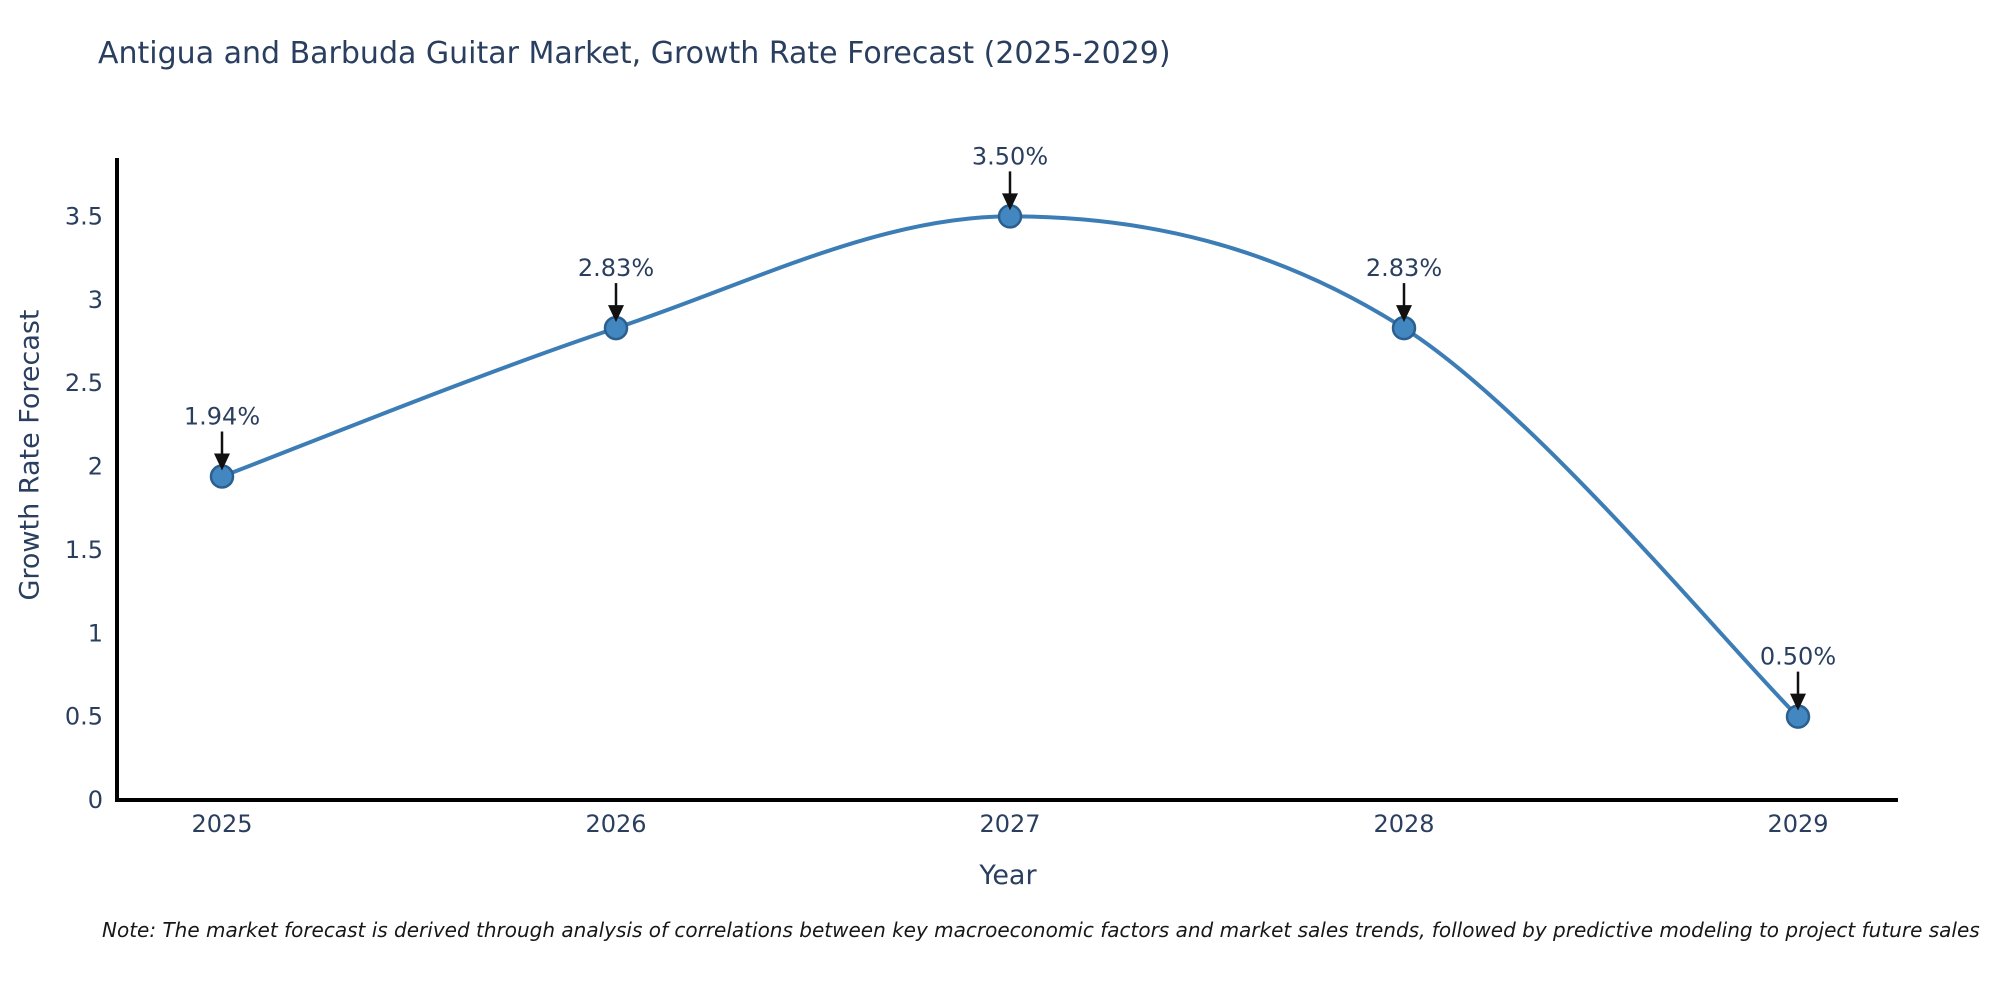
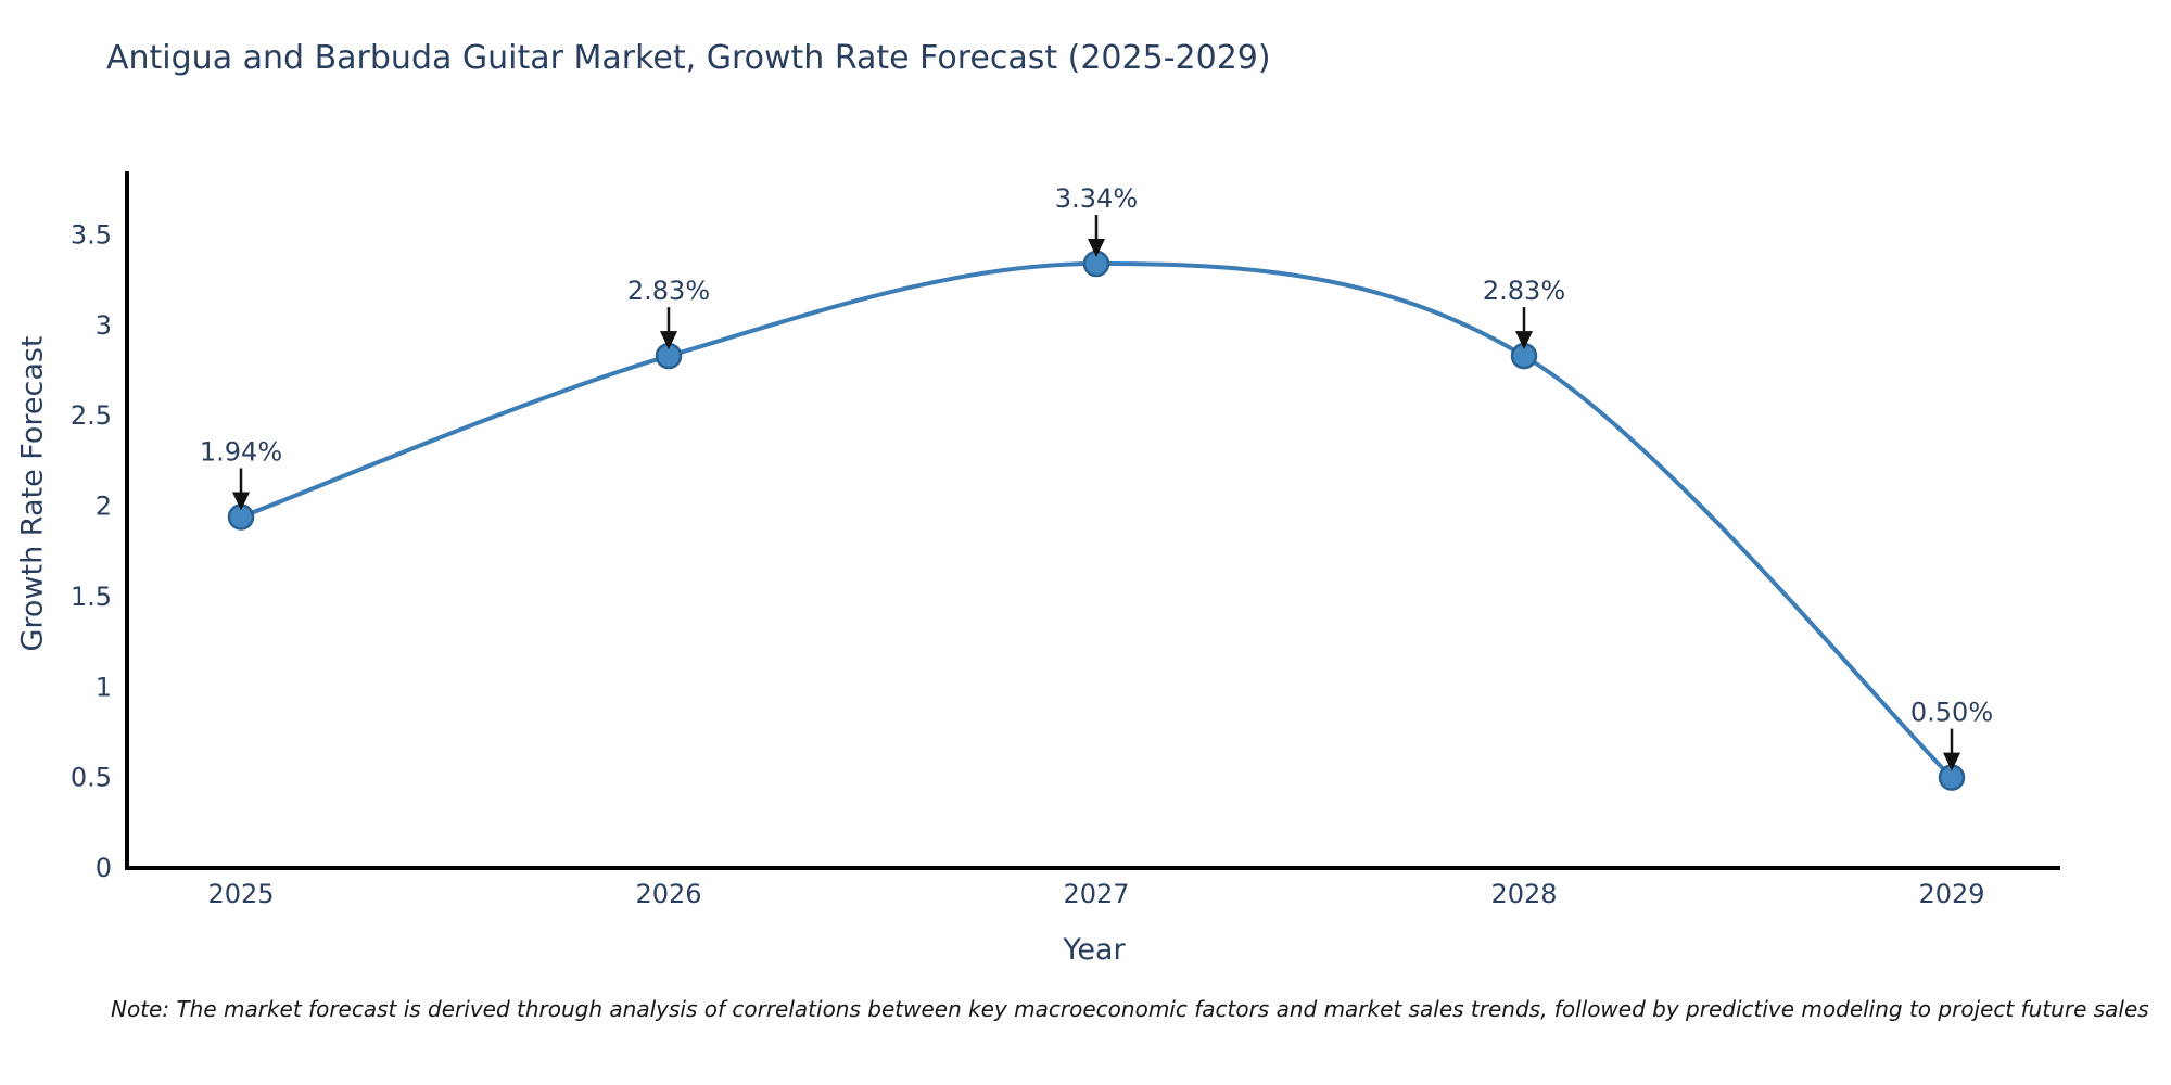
2027: 3.50% -> 3.34%
